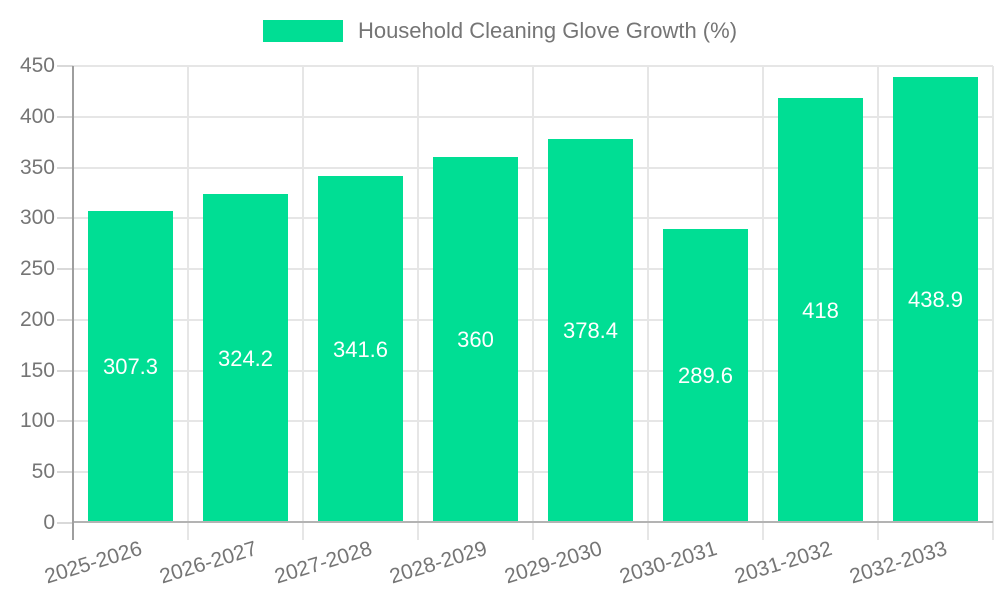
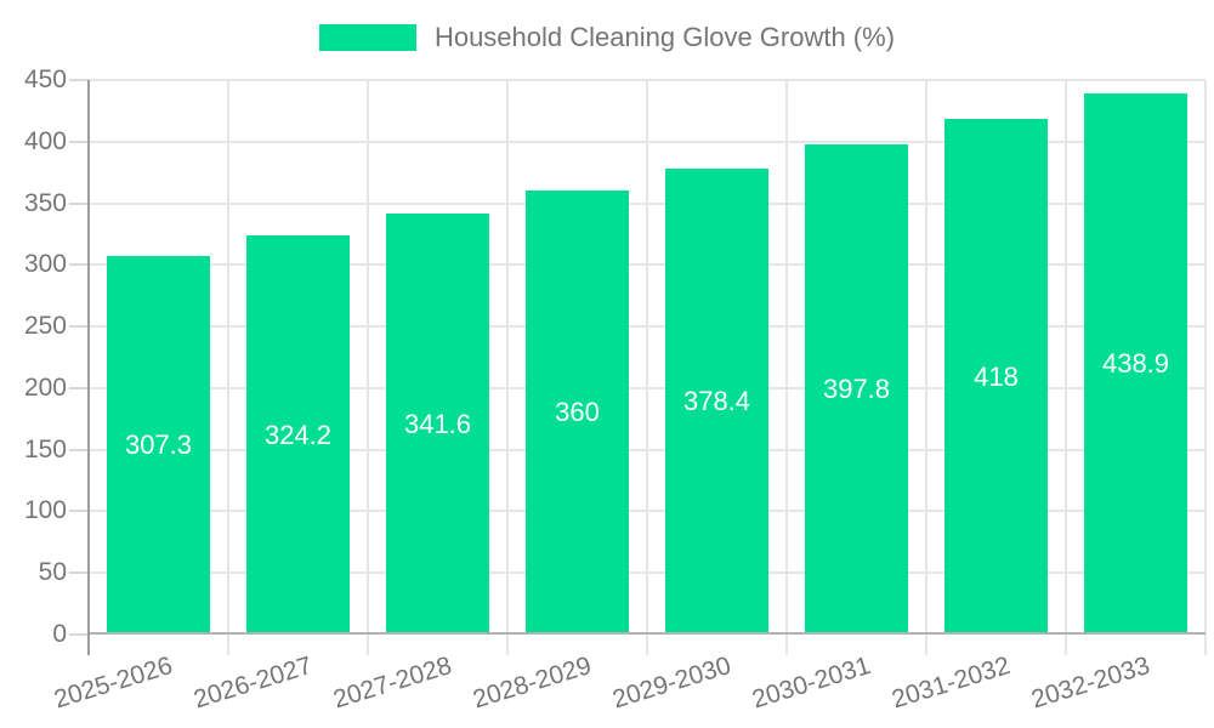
2030-2031: 289.6 -> 397.8
